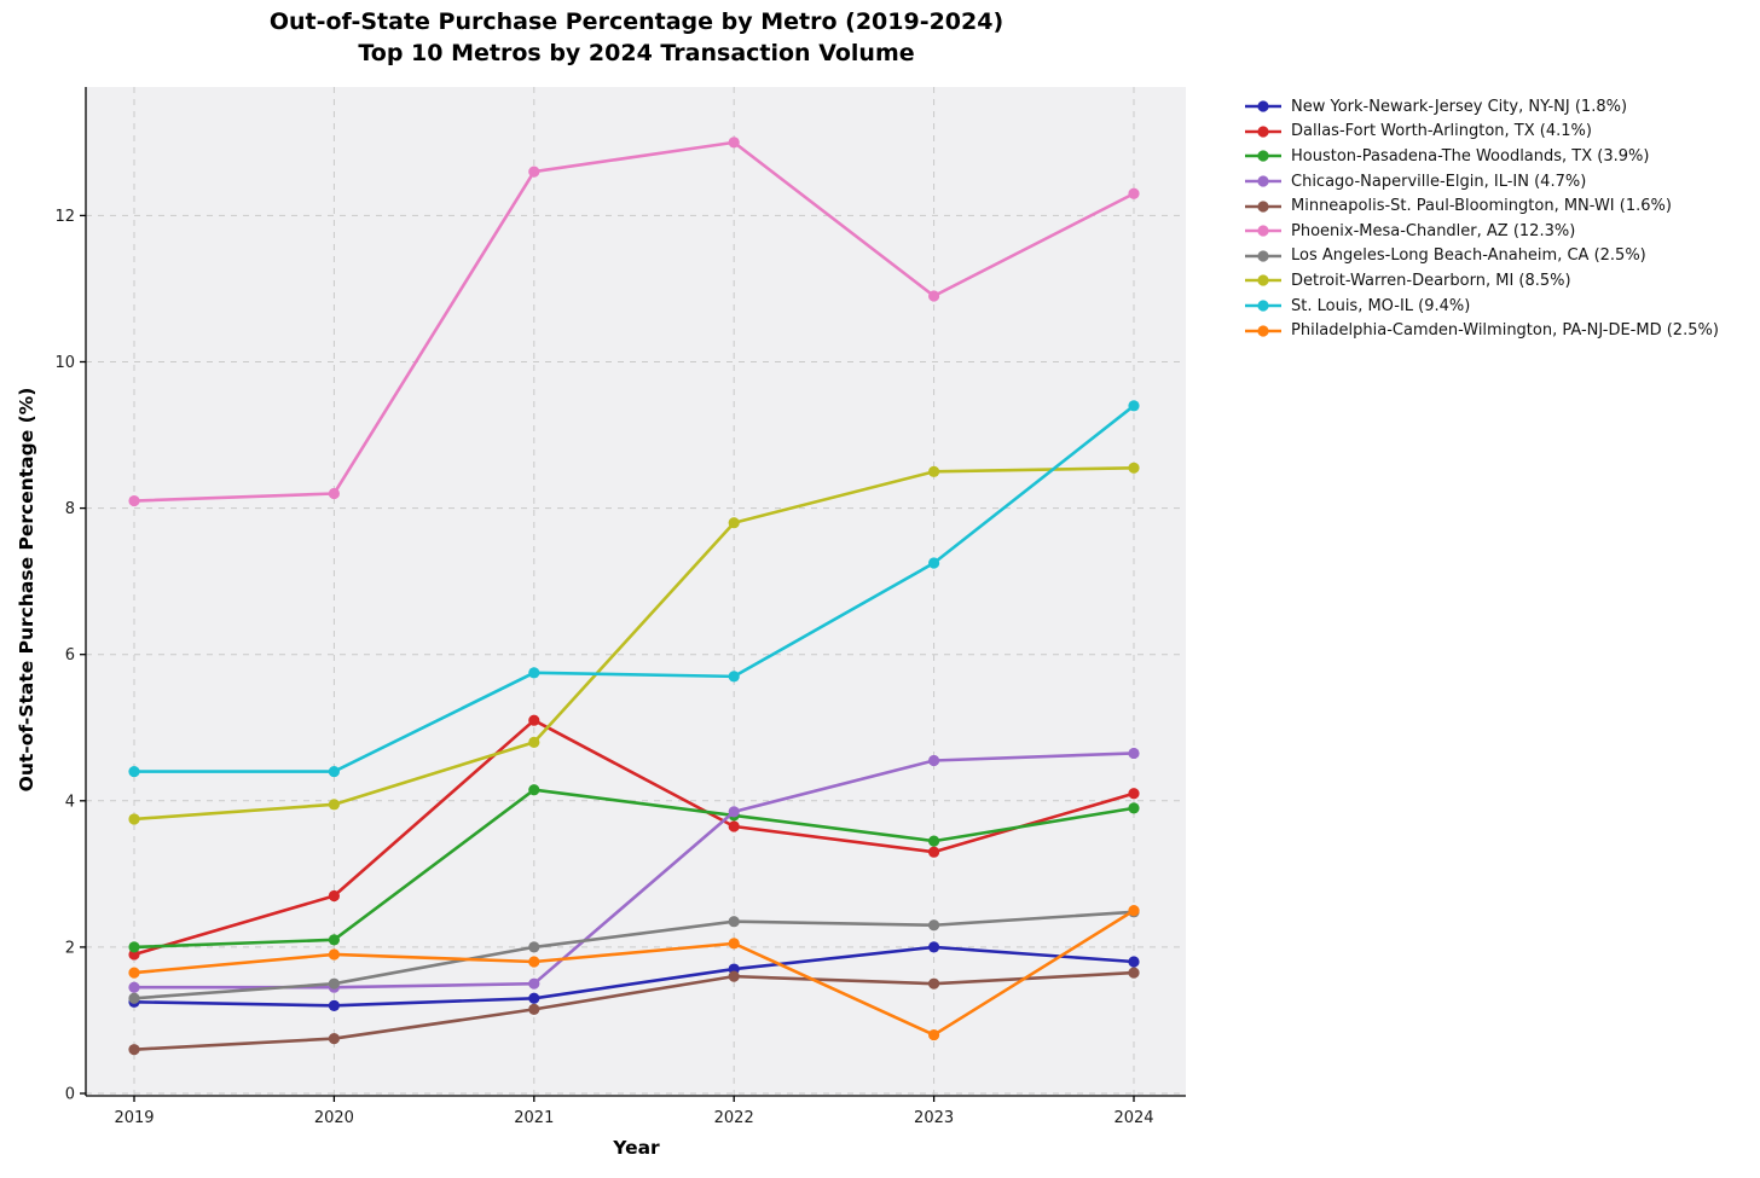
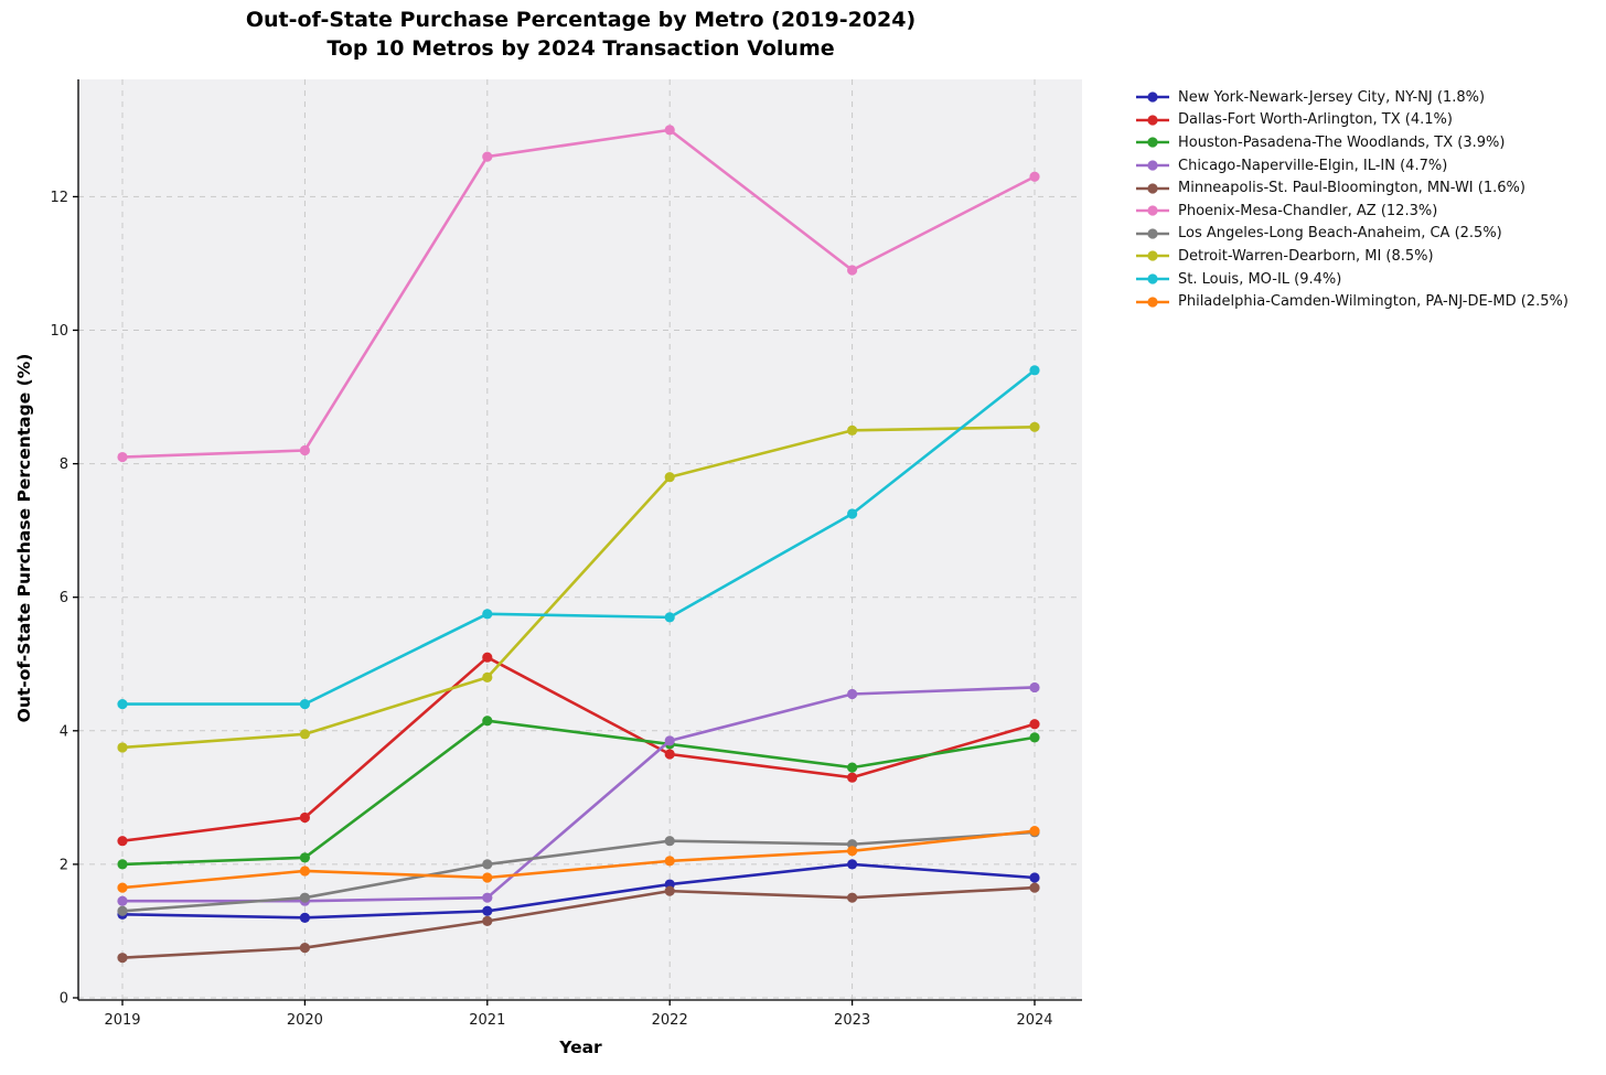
Dallas-Fort Worth-Arlington, TX (4.1%)/2019: 1.9 -> 2.4
Philadelphia-Camden-Wilmington, PA-NJ-DE-MD (2.5%)/2023: 0.8 -> 2.2
